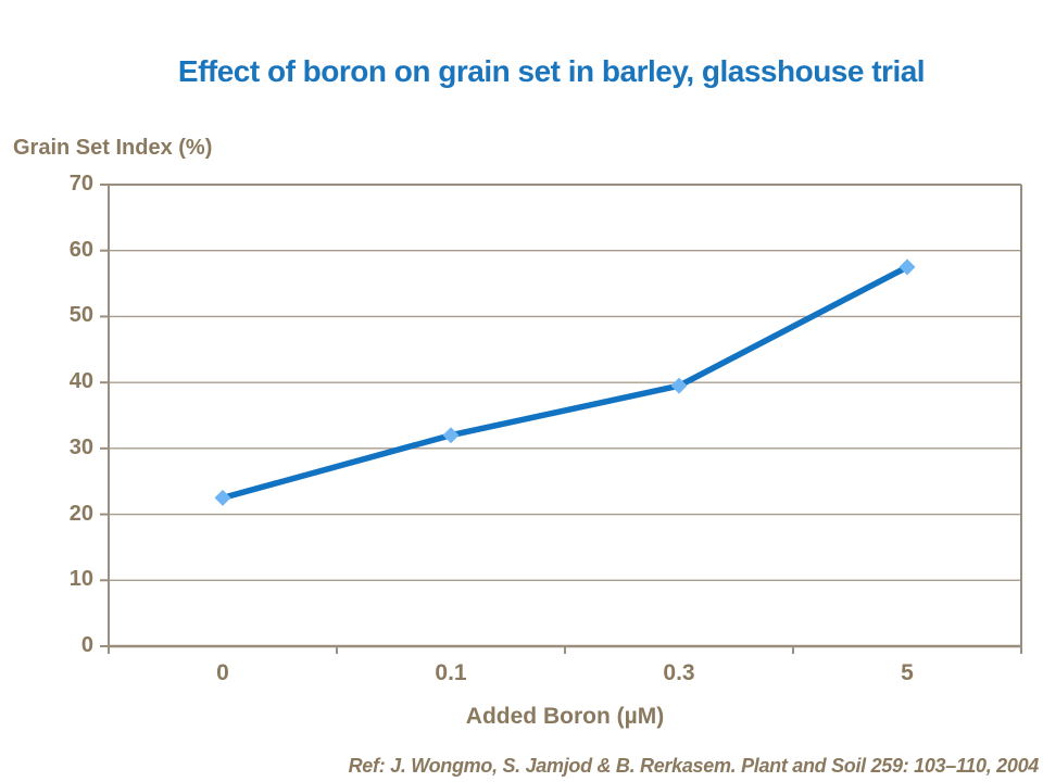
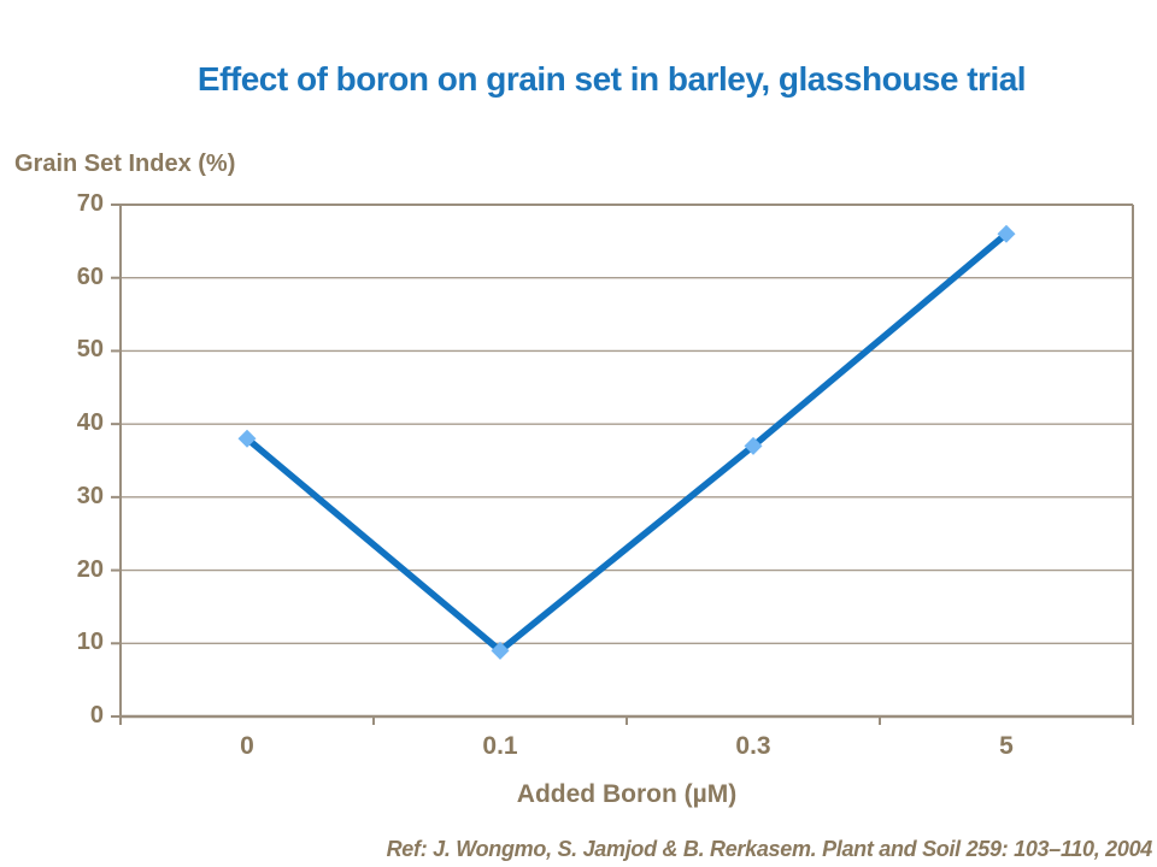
0: 22 -> 38
0.1: 32 -> 9
0.3: 40 -> 37
5: 58 -> 66
